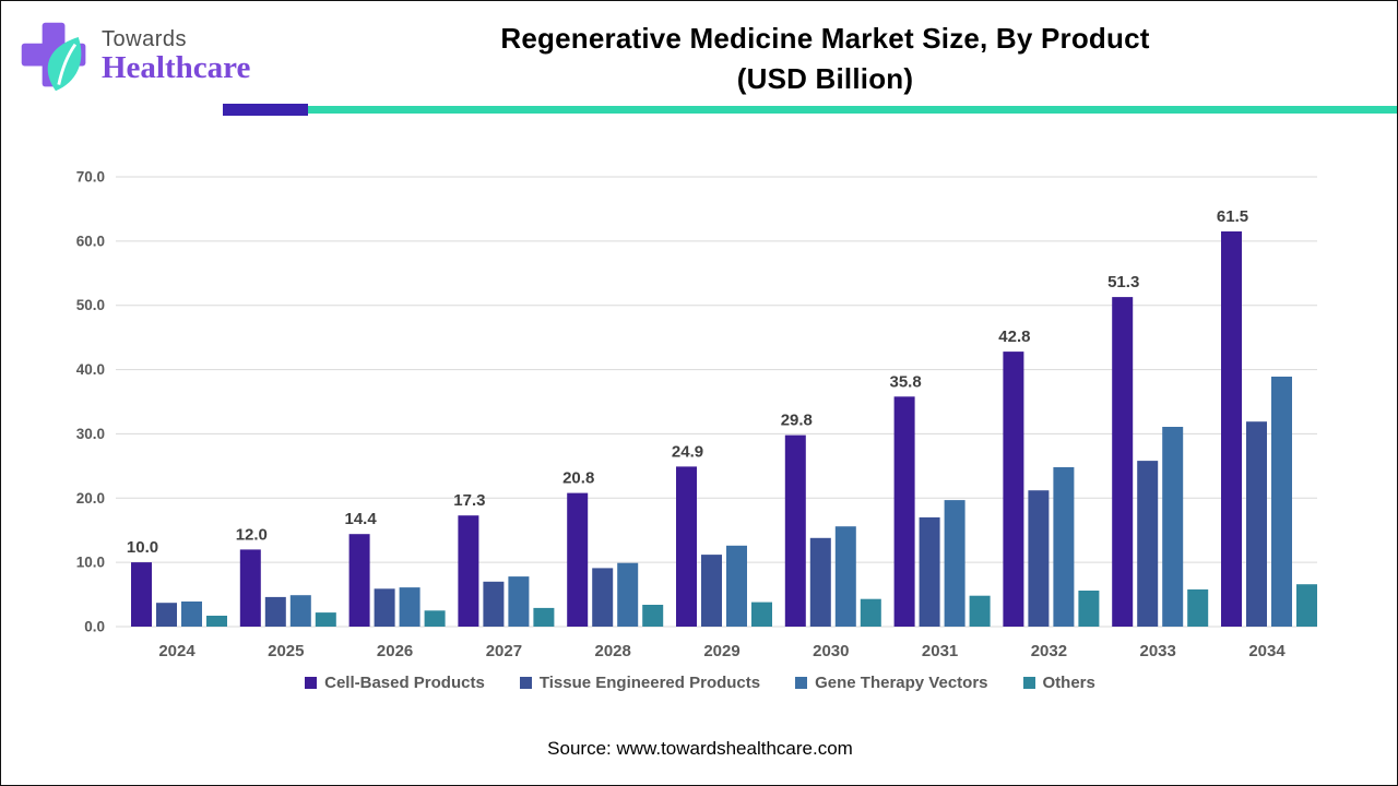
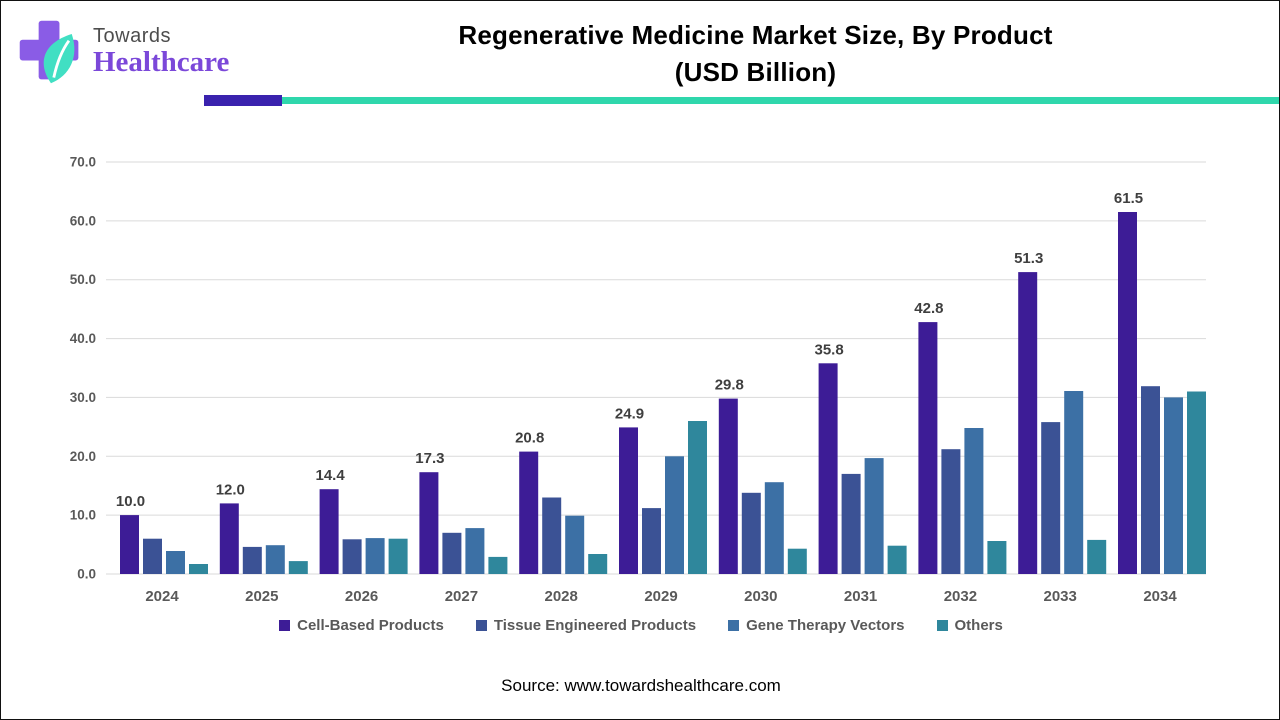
Tissue Engineered Products/2024: 4 -> 6
Others/2026: 2 -> 6
Tissue Engineered Products/2028: 9 -> 13
Gene Therapy Vectors/2029: 13 -> 20
Others/2029: 4 -> 26
Gene Therapy Vectors/2034: 39 -> 30
Others/2034: 7 -> 31
